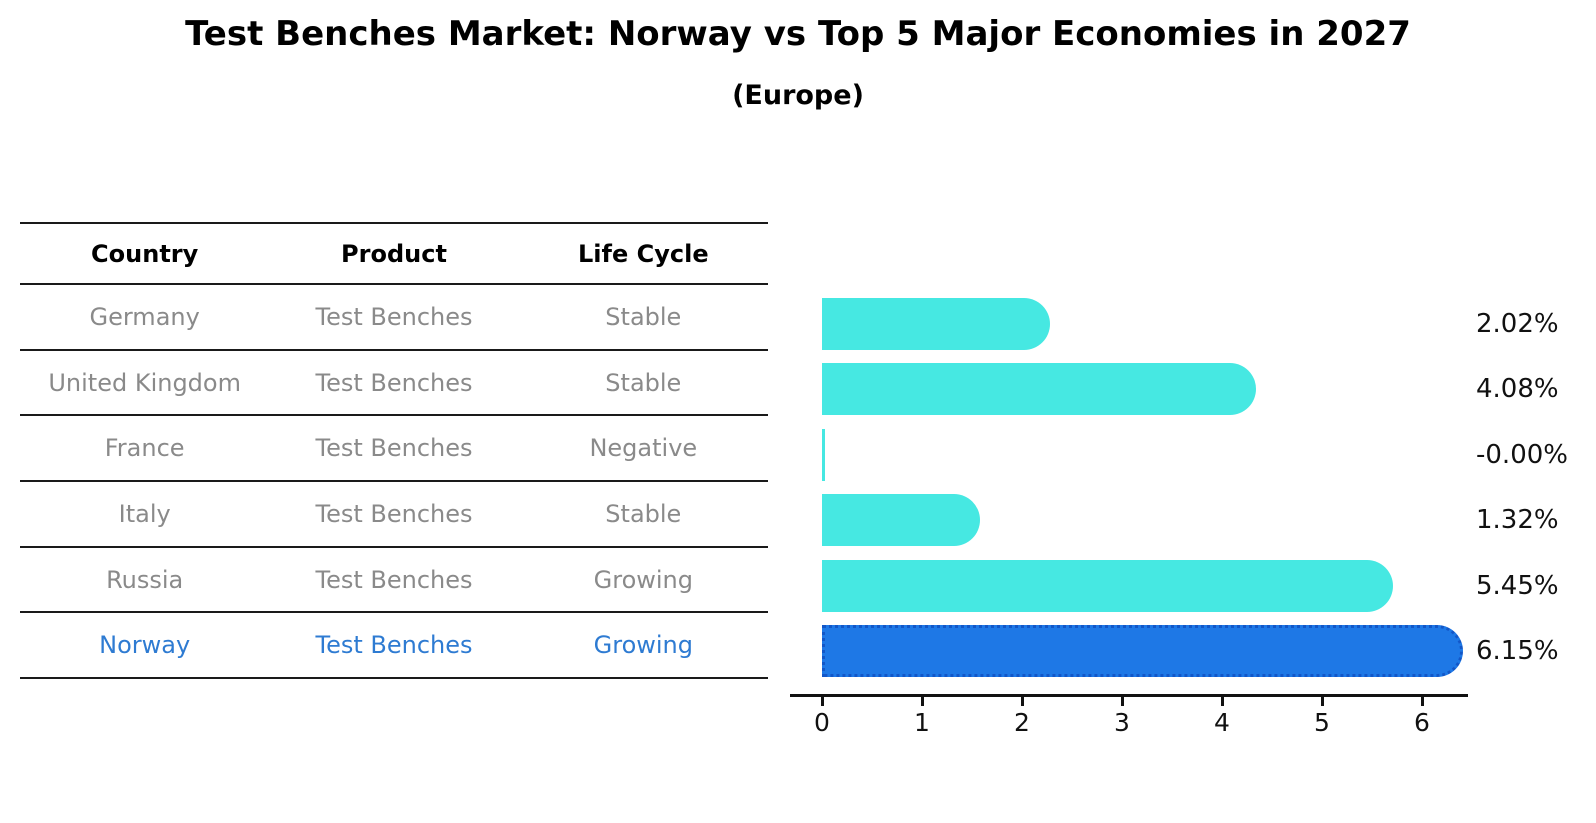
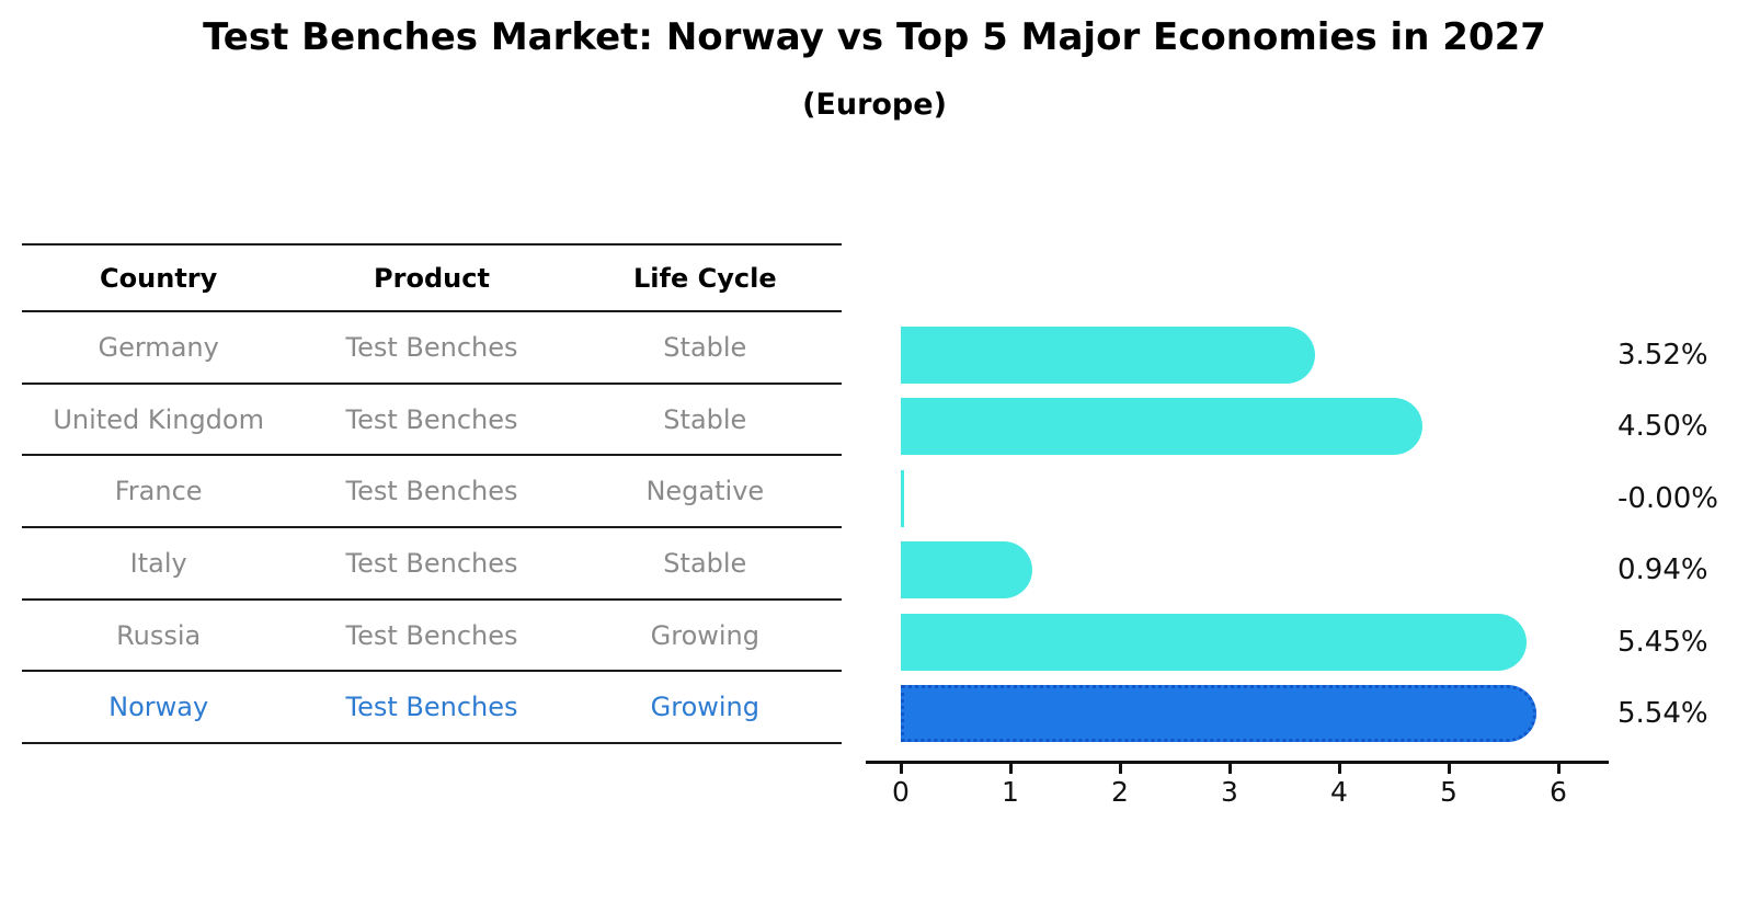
Germany: 2.02% -> 3.52%
United Kingdom: 4.08% -> 4.50%
Italy: 1.32% -> 0.94%
Norway: 6.15% -> 5.54%
